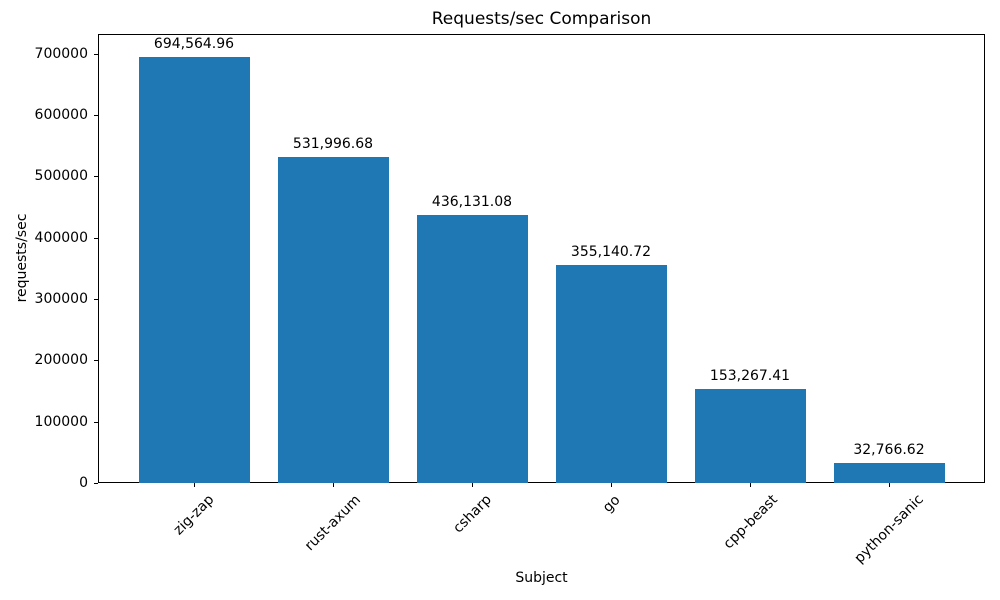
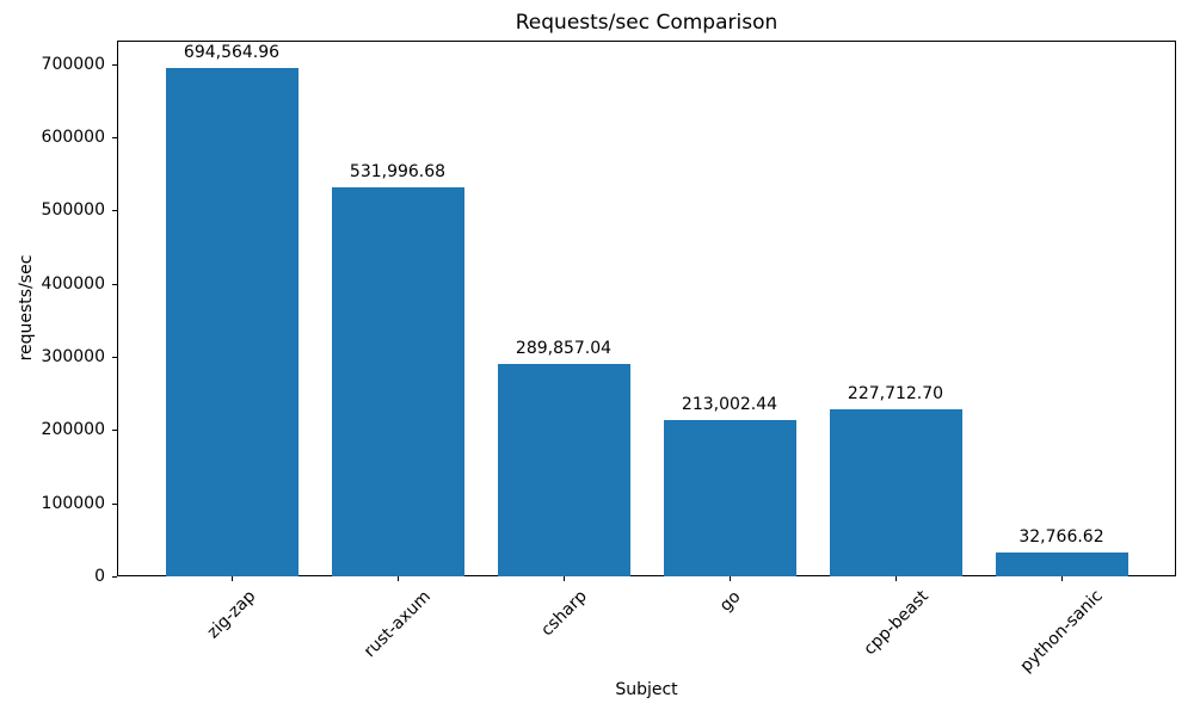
csharp: 436,131.08 -> 289,857.04
go: 355,140.72 -> 213,002.44
cpp-beast: 153,267.41 -> 227,712.70
